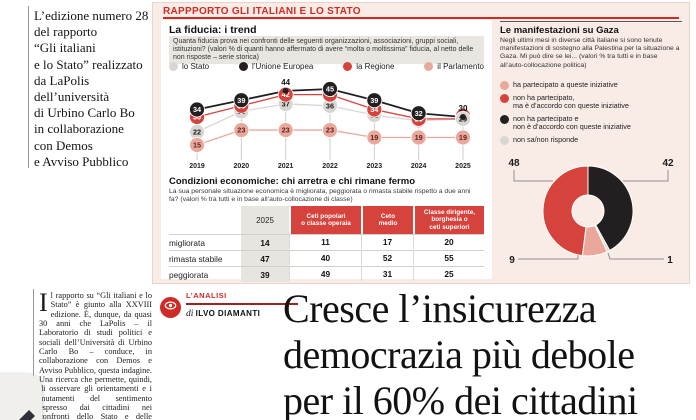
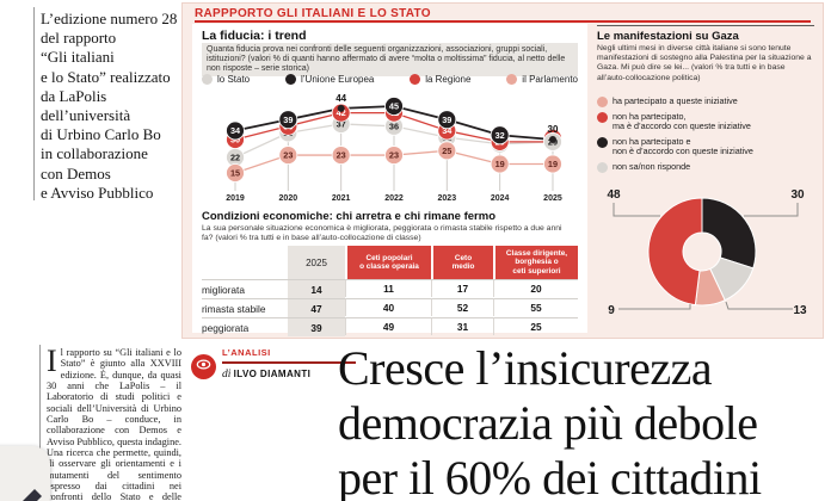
La fiducia: i trend/il Parlamento/2023: 19 -> 25
Le manifestazioni su Gaza/non ha partecipato e non è d’accordo con queste iniziative: 42 -> 30
Le manifestazioni su Gaza/non sa/non risponde: 1 -> 13
